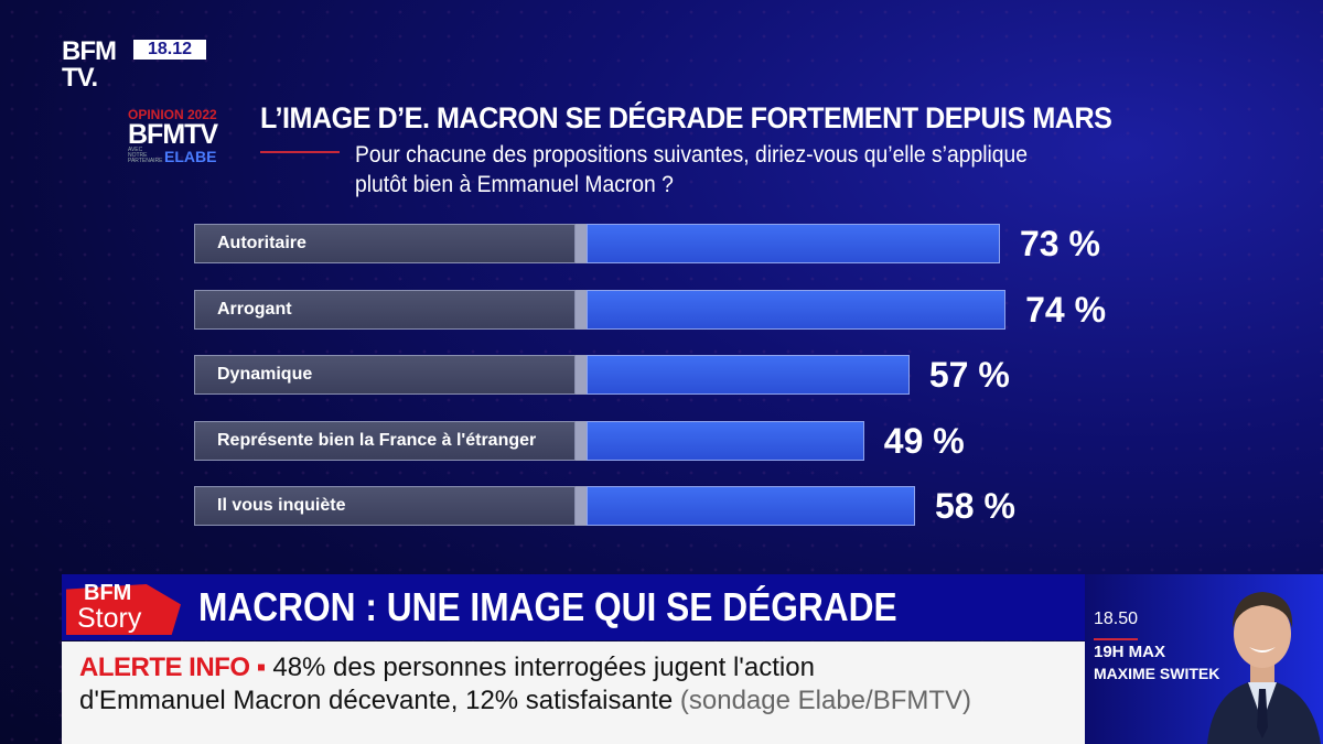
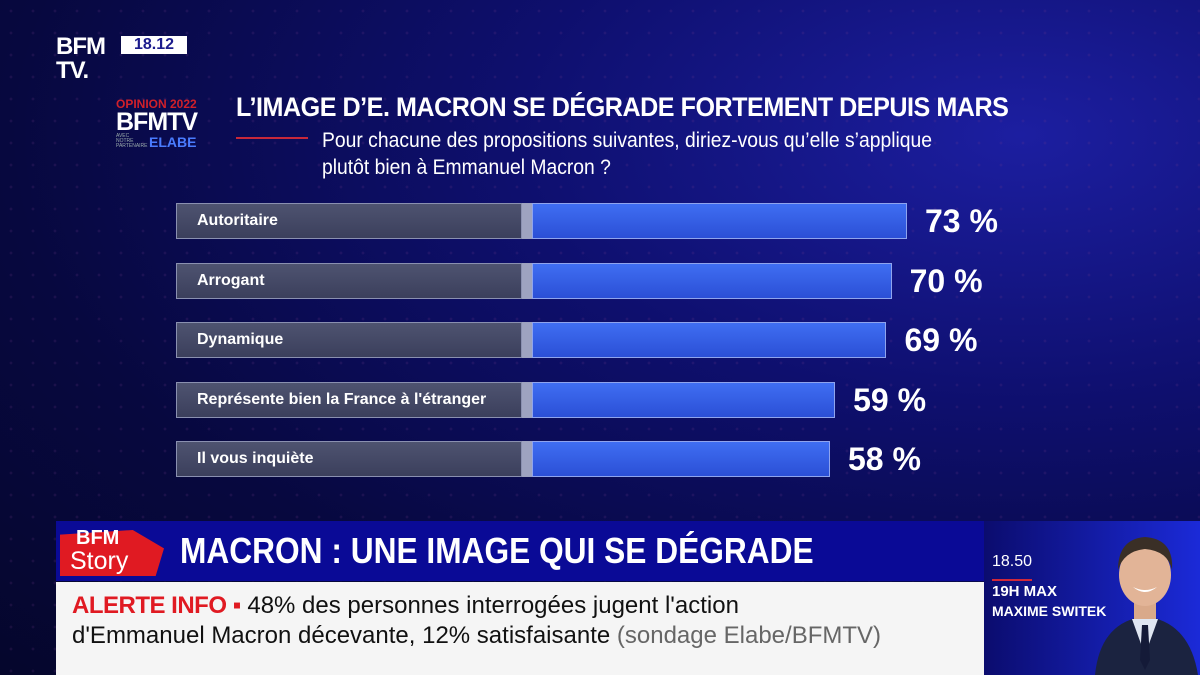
Arrogant: 74 -> 70
Dynamique: 57 -> 69
Représente bien la France à l'étranger: 49 -> 59
